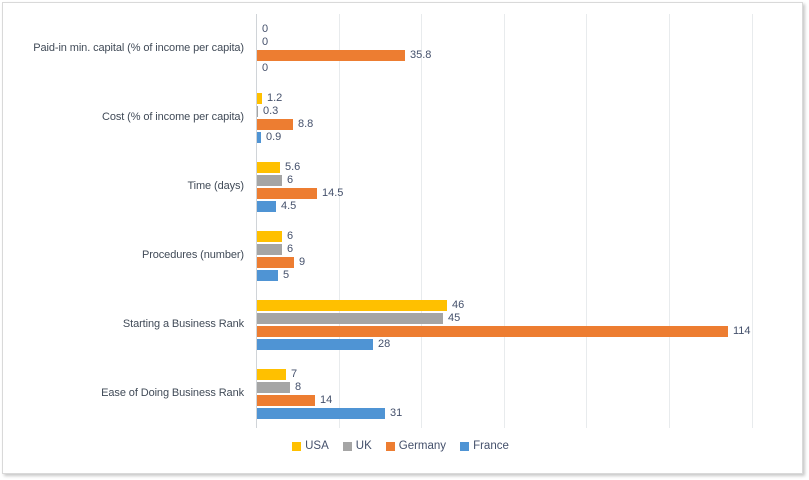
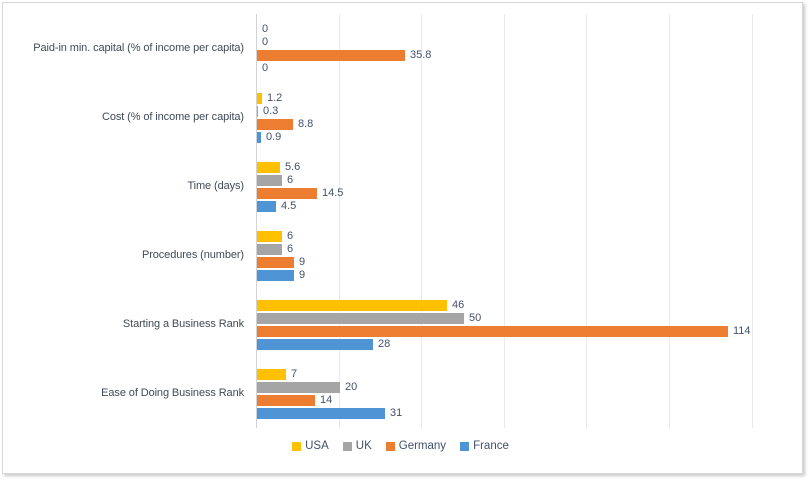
UK/Ease of Doing Business Rank: 8 -> 20
UK/Starting a Business Rank: 45 -> 50
France/Procedures (number): 5 -> 9
